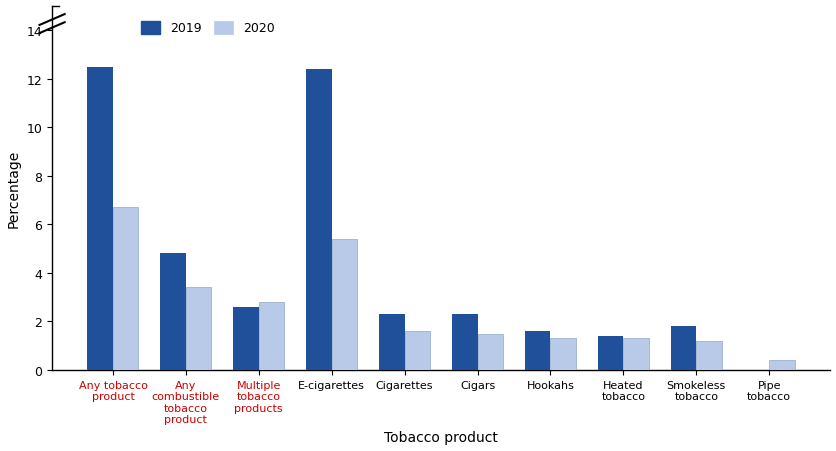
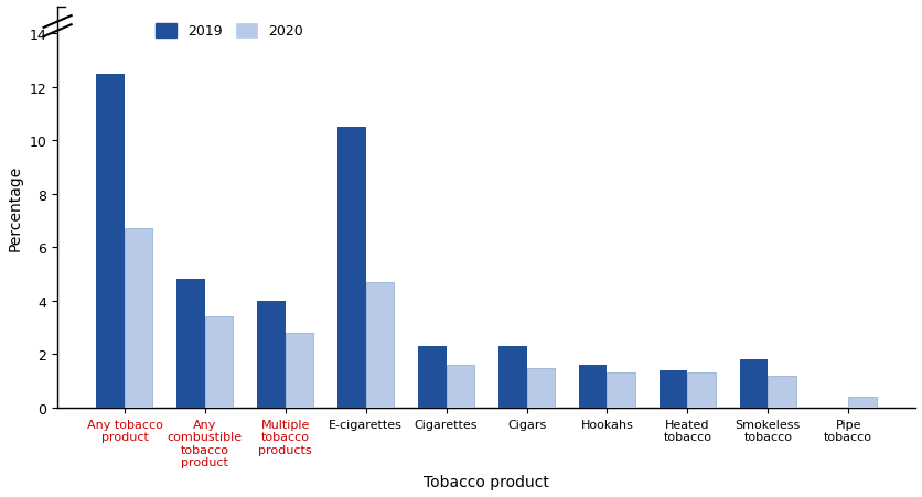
2019/Multiple tobacco products: 2.6 -> 4.0
2019/E-cigarettes: 12.4 -> 10.5
2020/E-cigarettes: 5.4 -> 4.7
